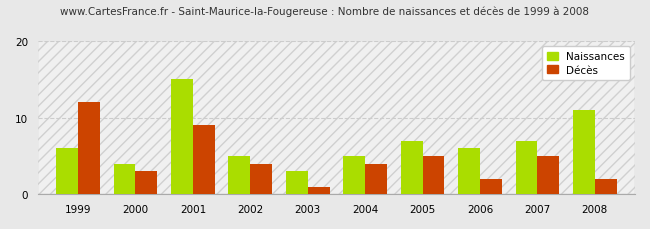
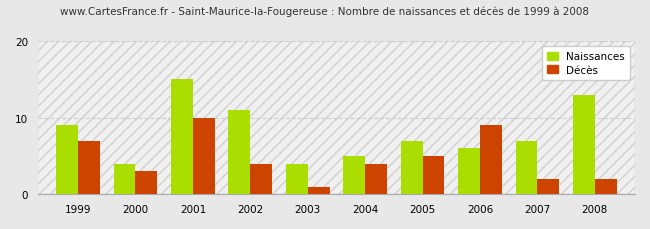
Naissances/1999: 6 -> 9
Décès/1999: 12 -> 7
Décès/2001: 9 -> 10
Naissances/2002: 5 -> 11
Naissances/2003: 3 -> 4
Décès/2006: 2 -> 9
Décès/2007: 5 -> 2
Naissances/2008: 11 -> 13
